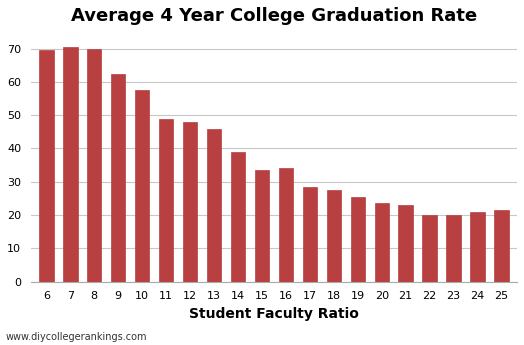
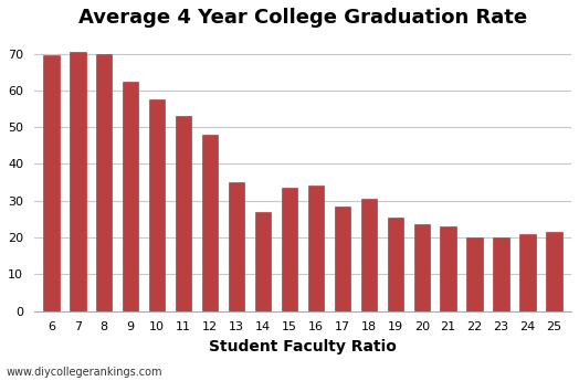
11: 49.0 -> 53.0
13: 46.0 -> 35.0
14: 39.0 -> 27.0
18: 27.5 -> 30.5
